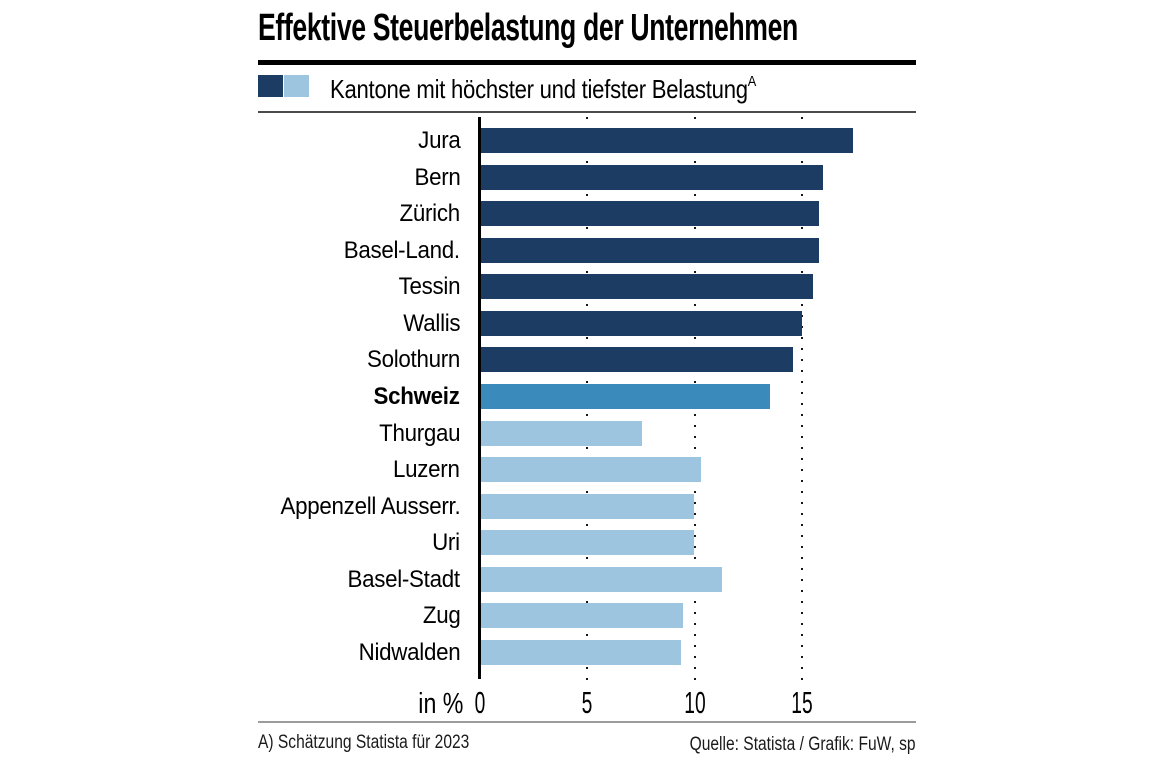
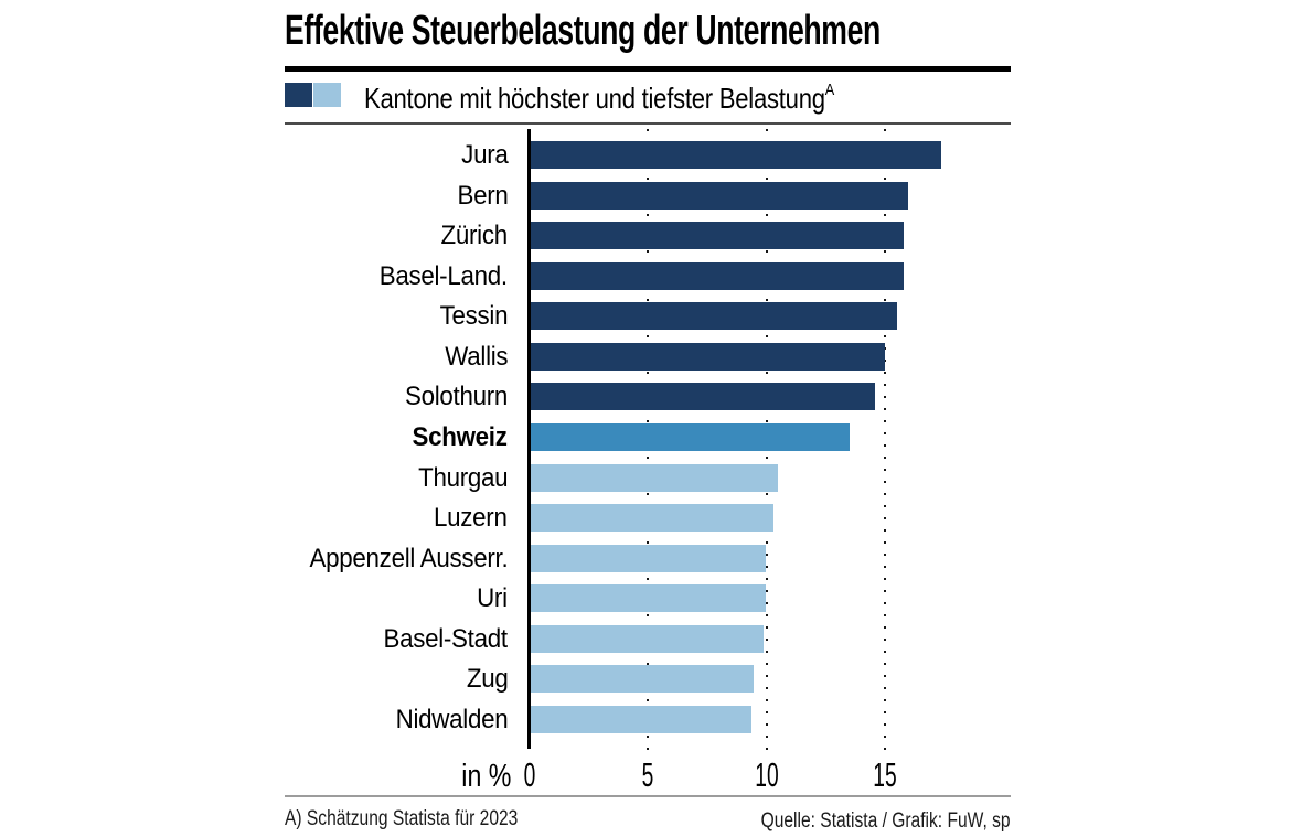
Thurgau: 7.5 -> 10.4
Basel-Stadt: 11.2 -> 9.8
